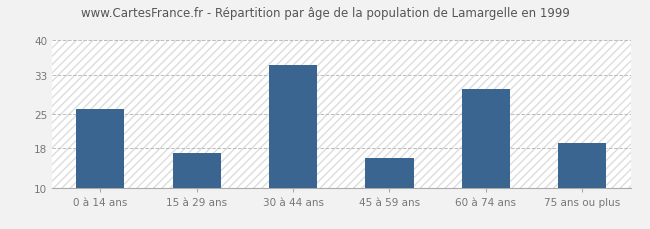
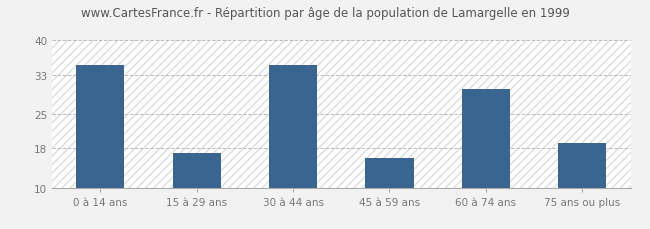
0 à 14 ans: 26 -> 35
